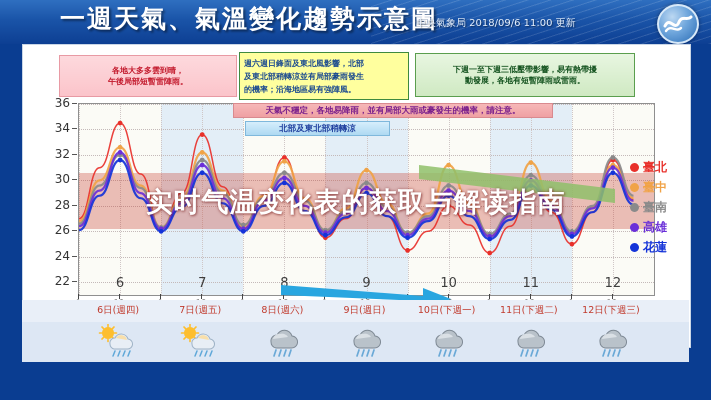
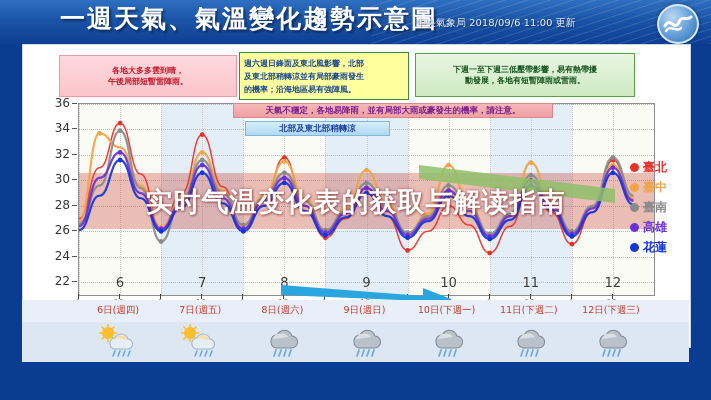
臺中/6: 30.0 -> 33.7
高雄/6: 29.2 -> 30.2
臺南/12: 32.0 -> 33.9
臺南/24: 26.3 -> 25.2
